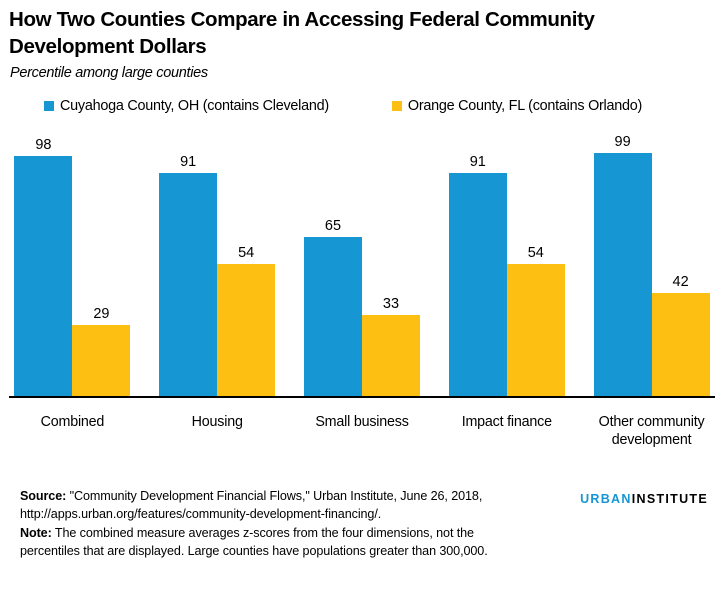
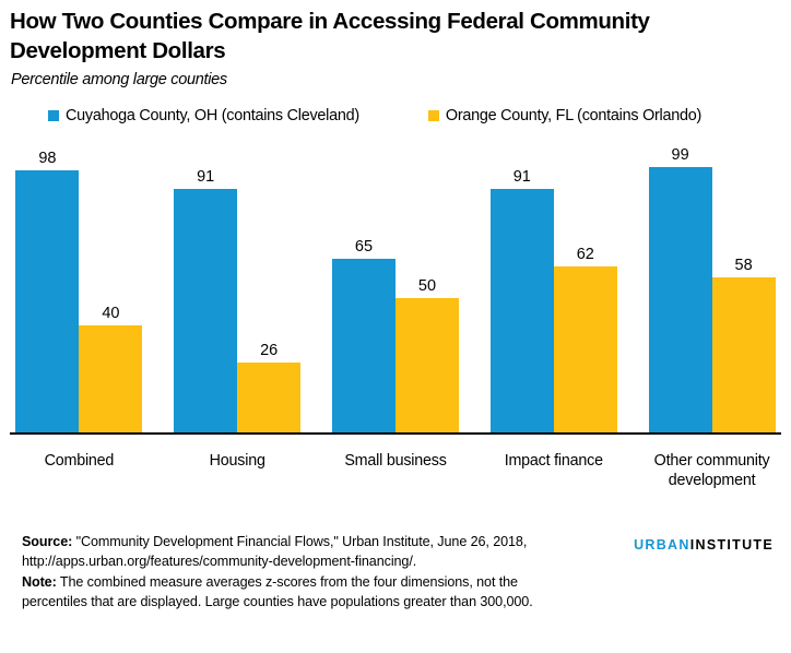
Orange County, FL (contains Orlando)/Combined: 29 -> 40
Orange County, FL (contains Orlando)/Housing: 54 -> 26
Orange County, FL (contains Orlando)/Small business: 33 -> 50
Orange County, FL (contains Orlando)/Impact finance: 54 -> 62
Orange County, FL (contains Orlando)/Other community development: 42 -> 58
